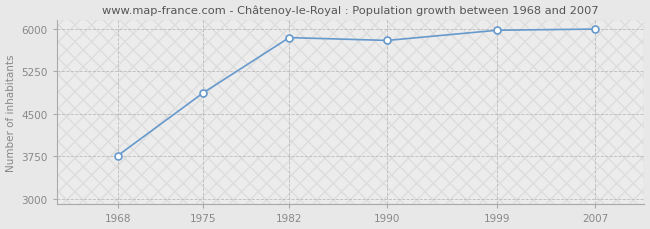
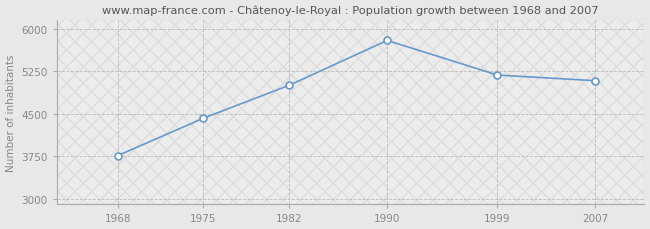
1975: 4870 -> 4420
1982: 5840 -> 5000
1999: 5970 -> 5180
2007: 5990 -> 5080
